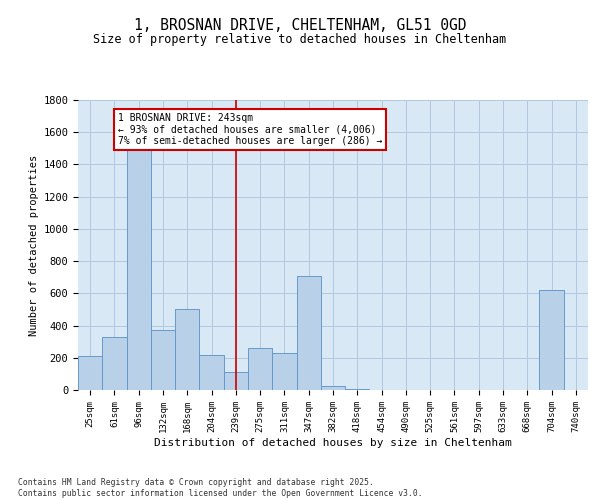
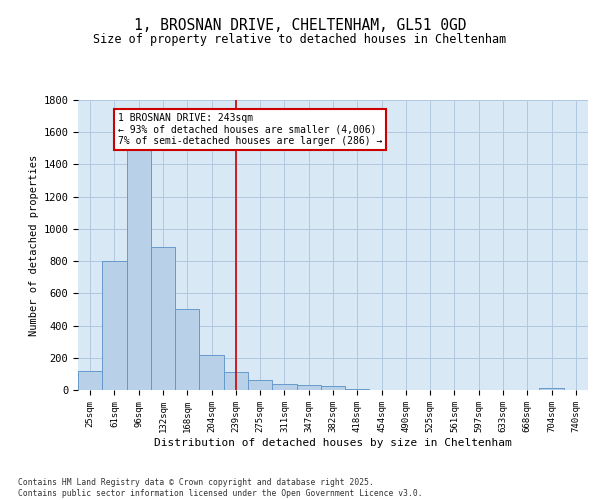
25sqm: 210 -> 120
61sqm: 330 -> 800
132sqm: 370 -> 880
275sqm: 260 -> 60
311sqm: 230 -> 40
347sqm: 710 -> 30
704sqm: 620 -> 20
